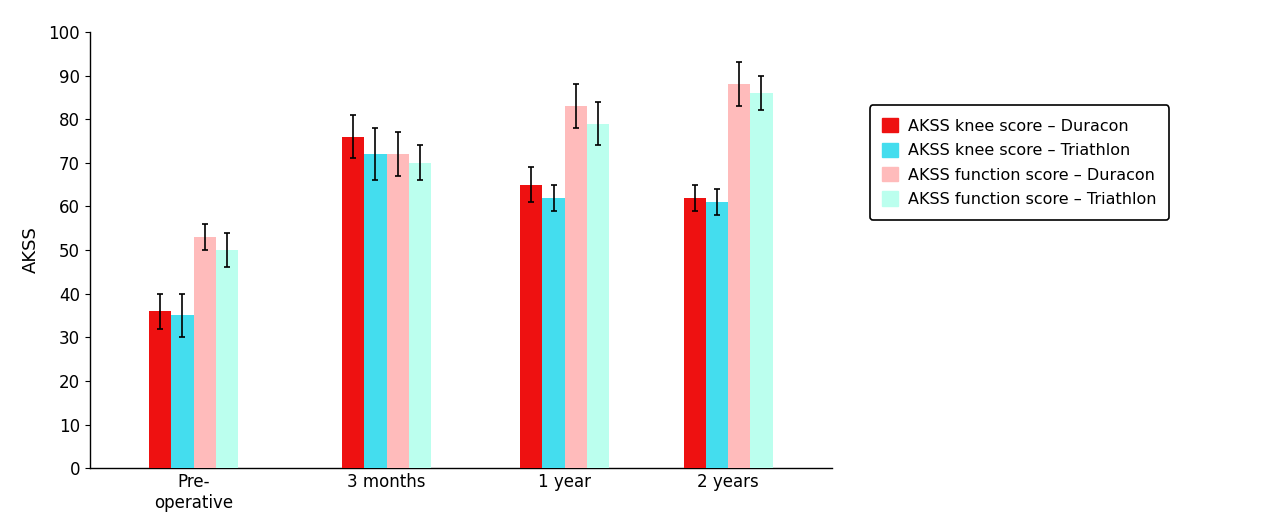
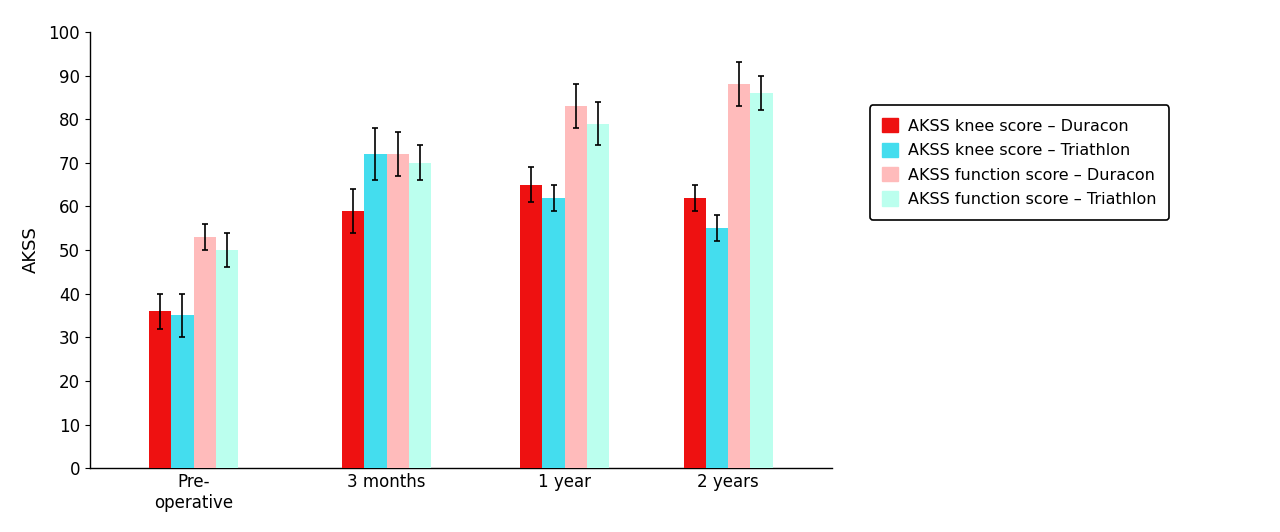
AKSS knee score – Duracon/3 months: 76 -> 59
AKSS knee score – Triathlon/2 years: 61 -> 55
